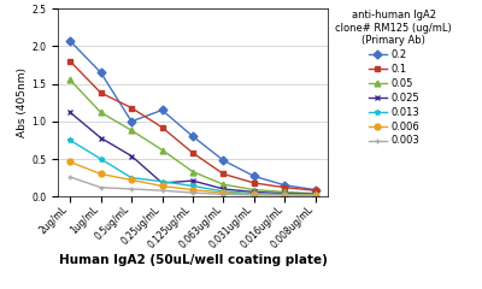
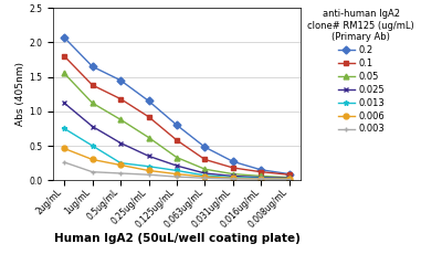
0.2/0.5ug/mL: 1.00 -> 1.45
0.025/0.25ug/mL: 0.18 -> 0.35
